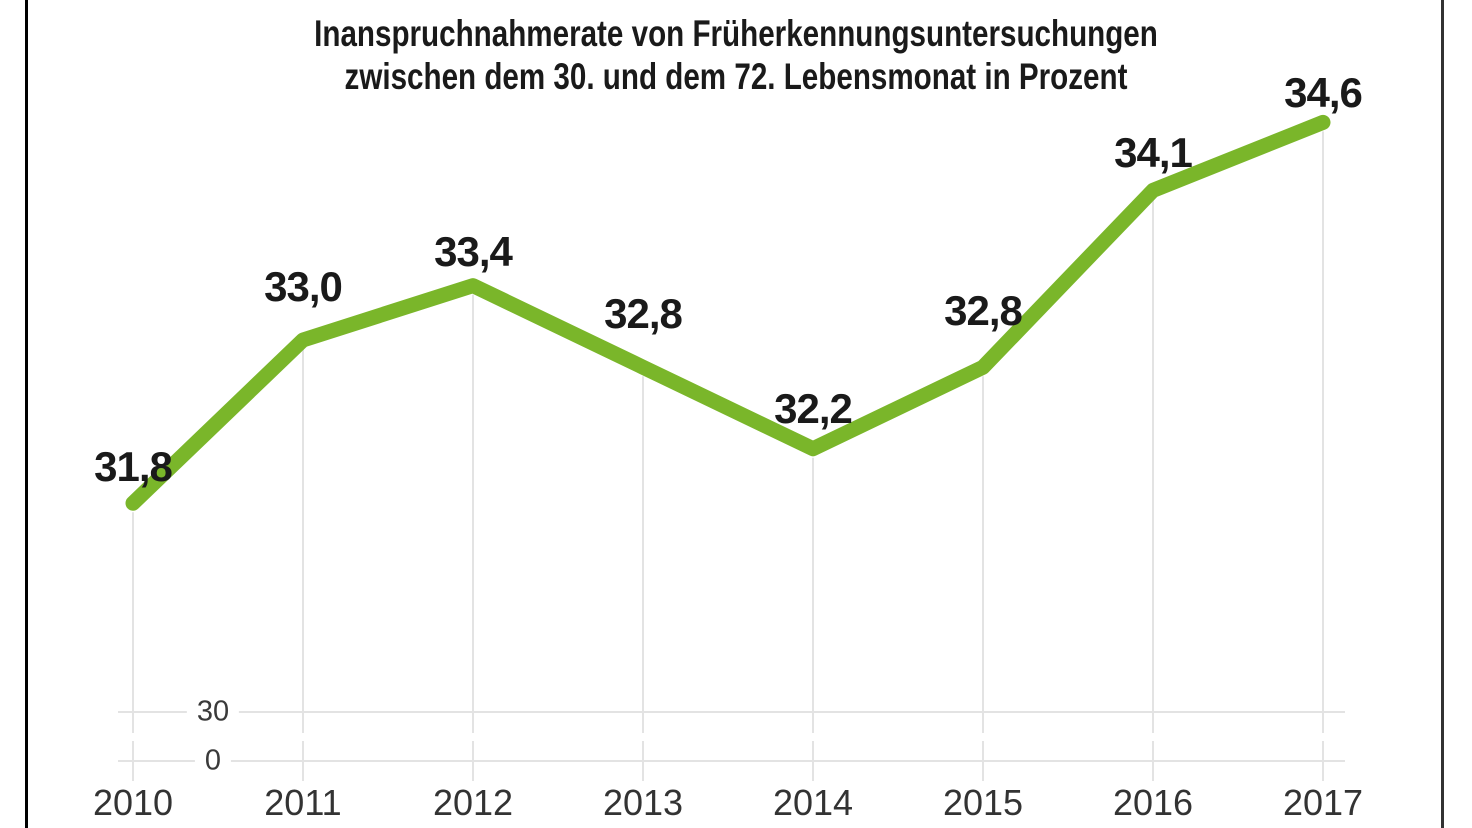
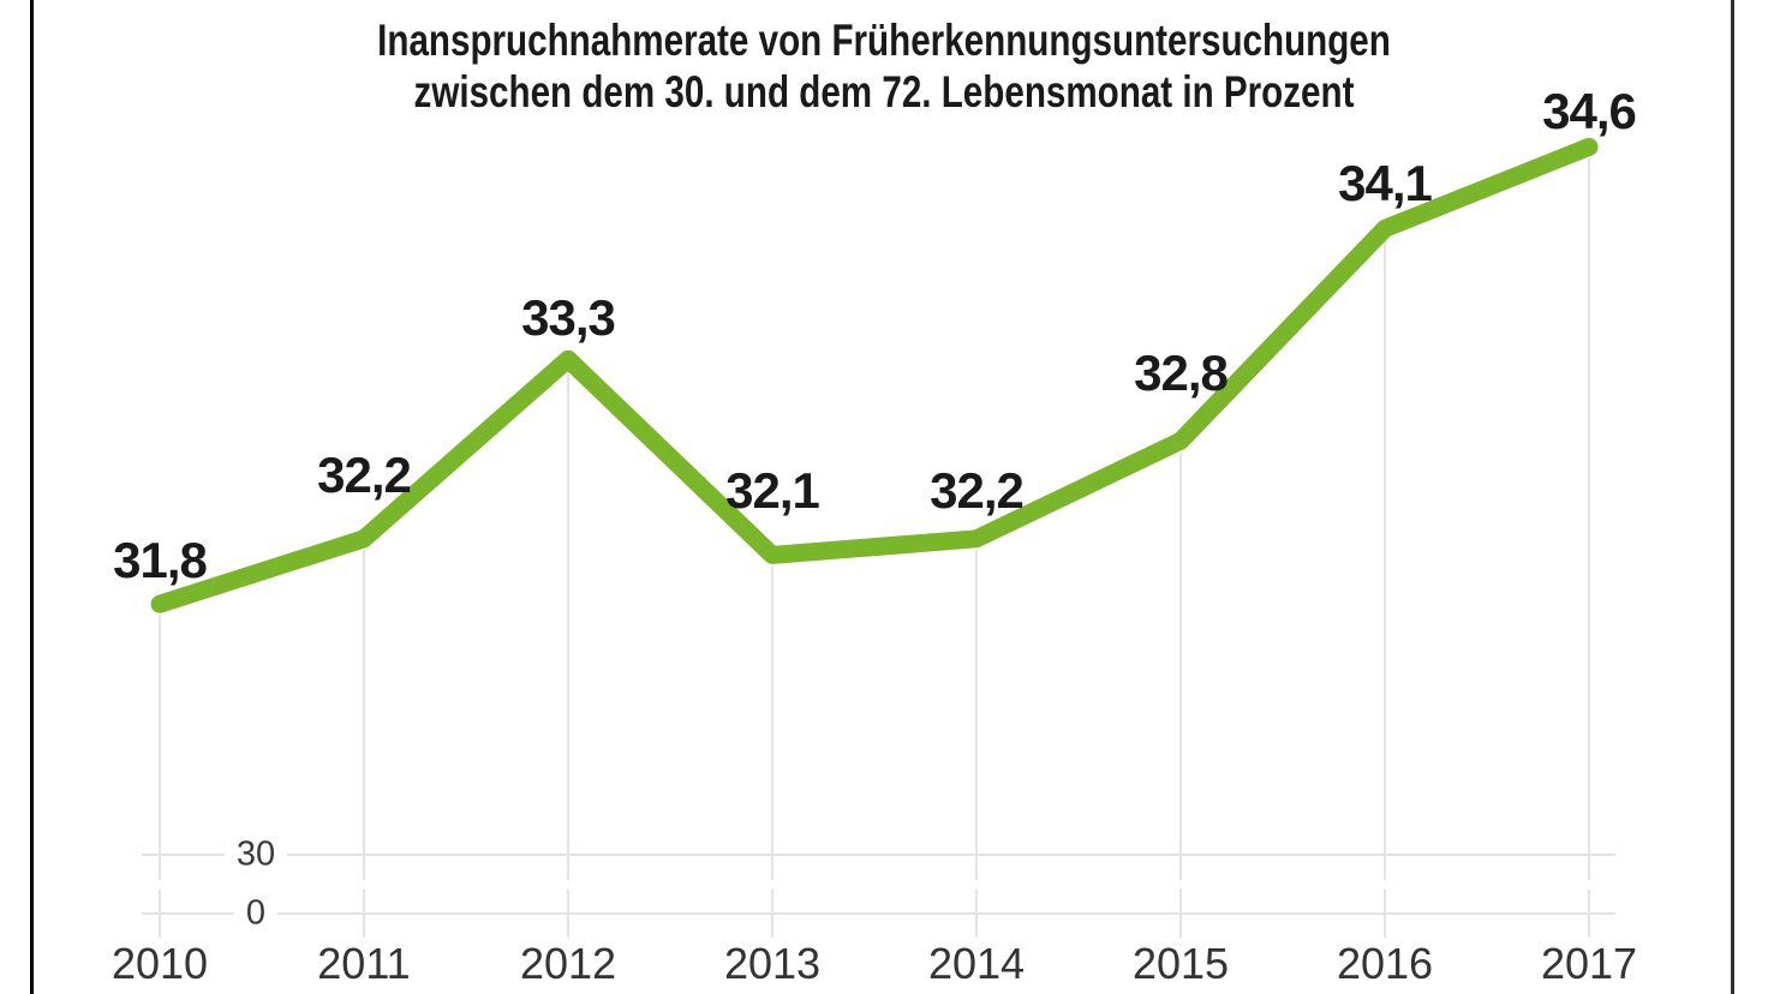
2011: 33,0 -> 32,2
2012: 33,4 -> 33,3
2013: 32,8 -> 32,1
